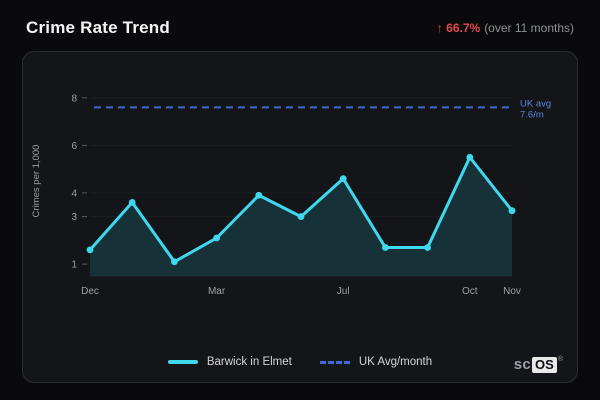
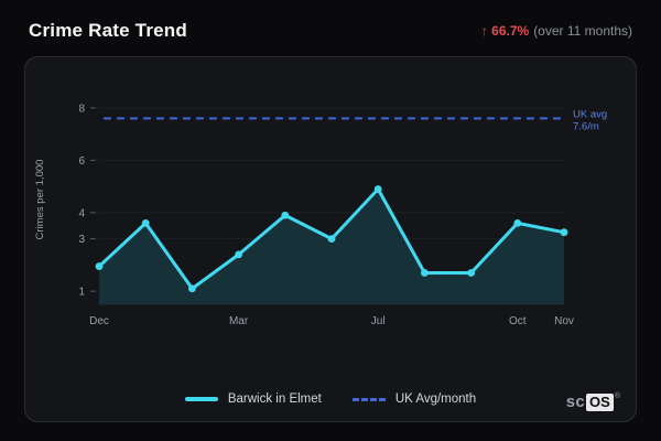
Dec: 1.6 -> 1.9
Mar: 2.1 -> 2.4
Jul: 4.6 -> 4.9
Oct: 5.5 -> 3.6
